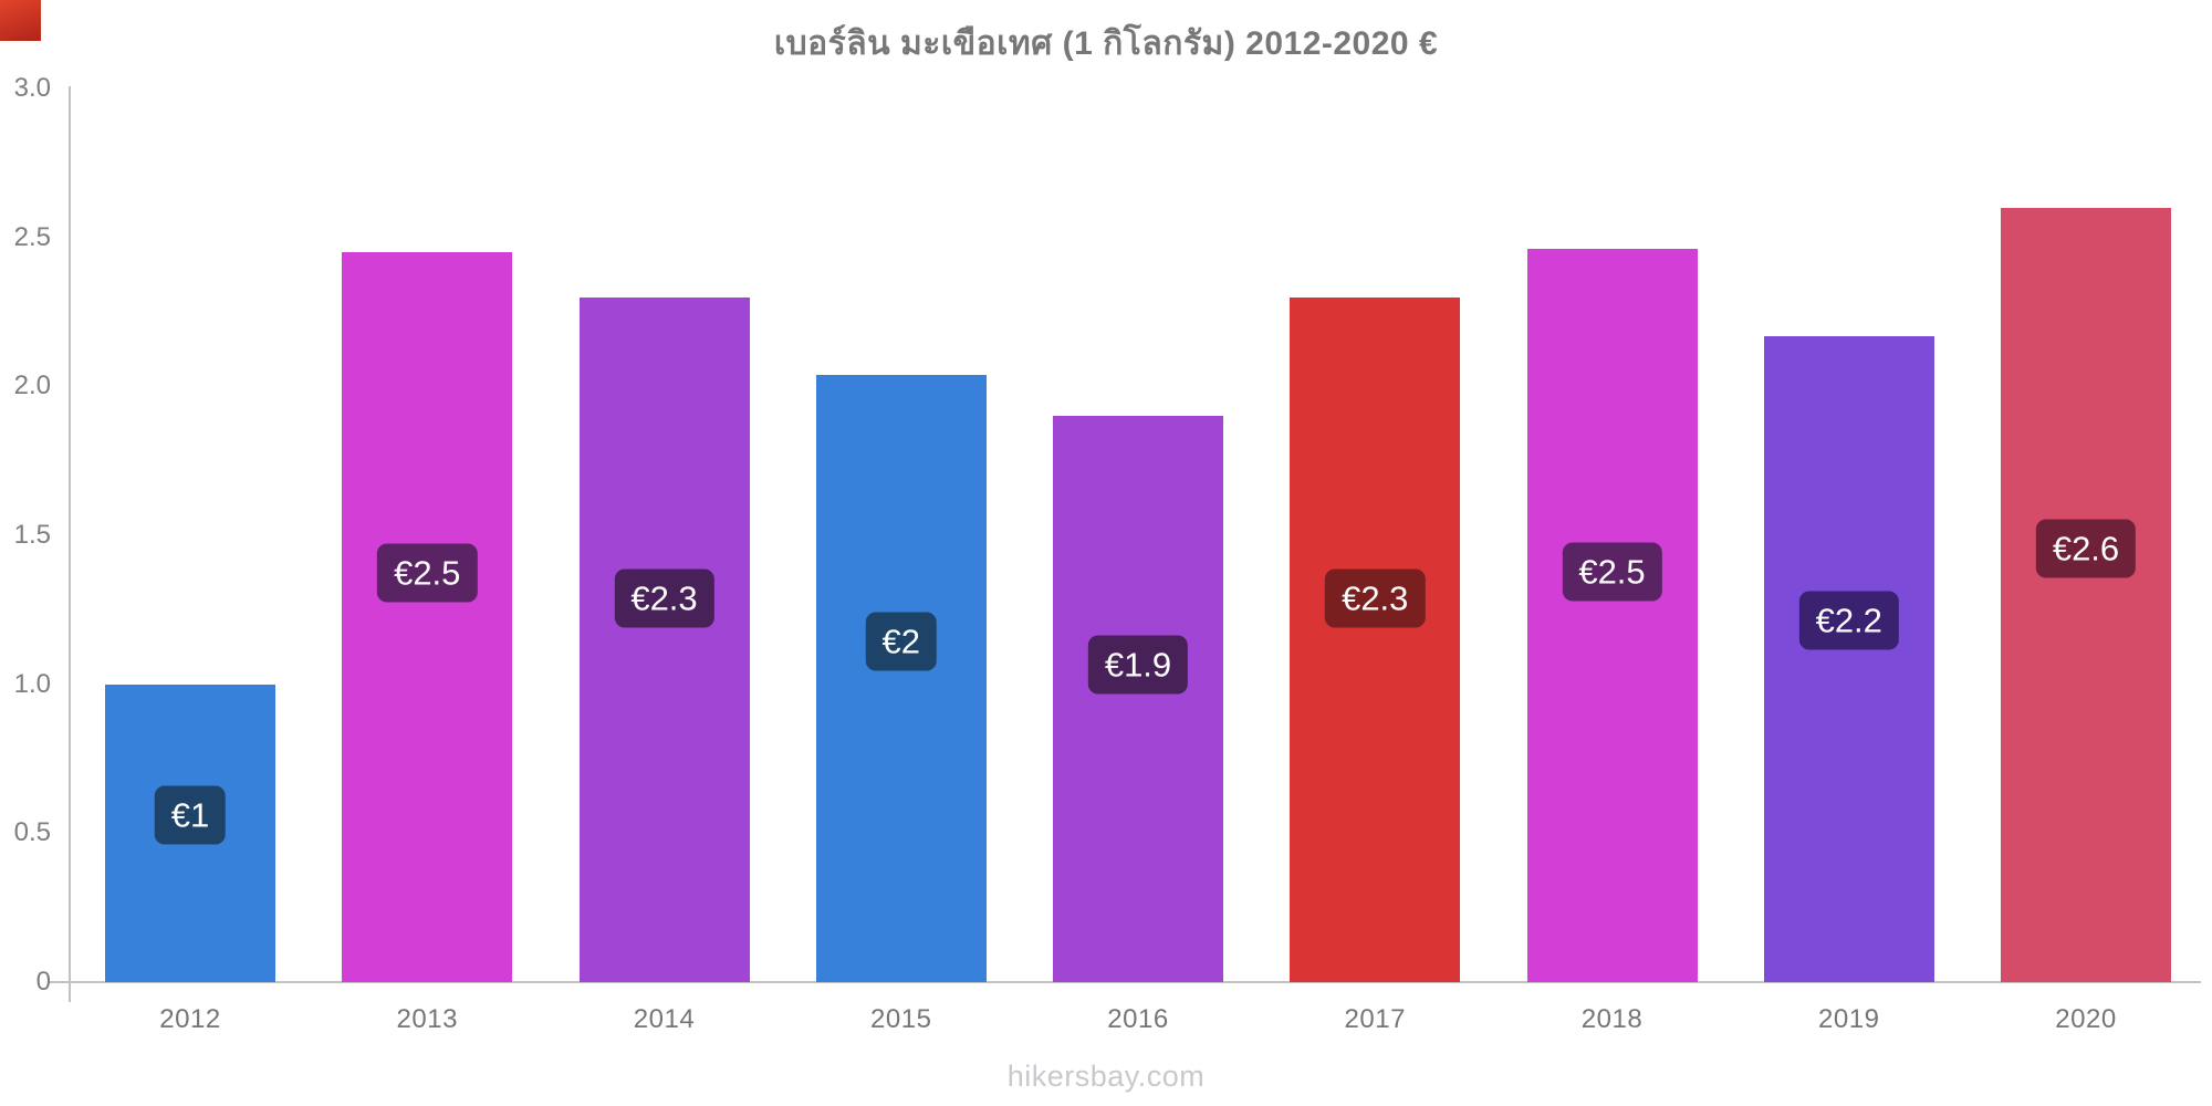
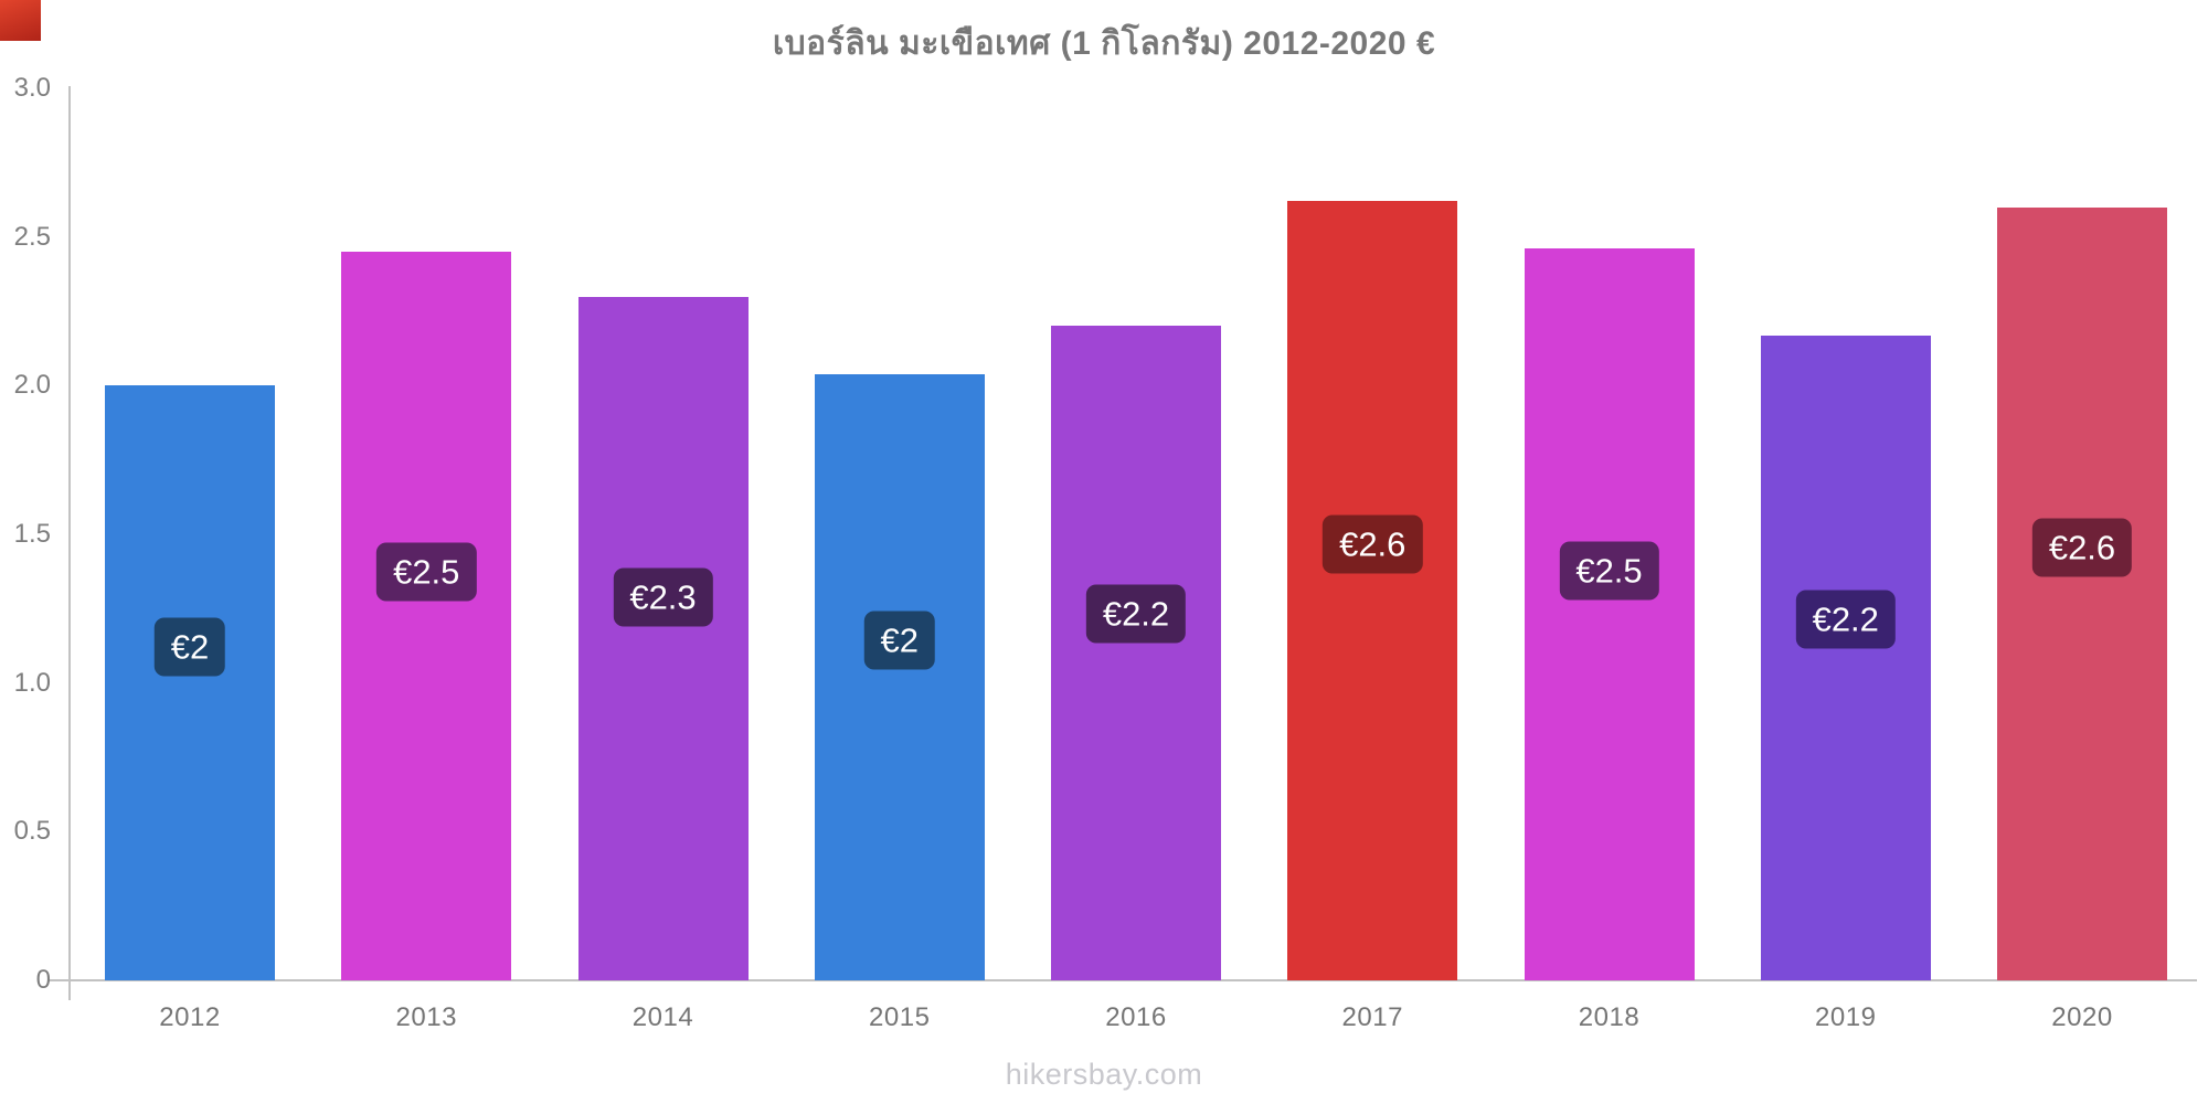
2012: €1 -> €2
2016: €1.9 -> €2.2
2017: €2.3 -> €2.6
